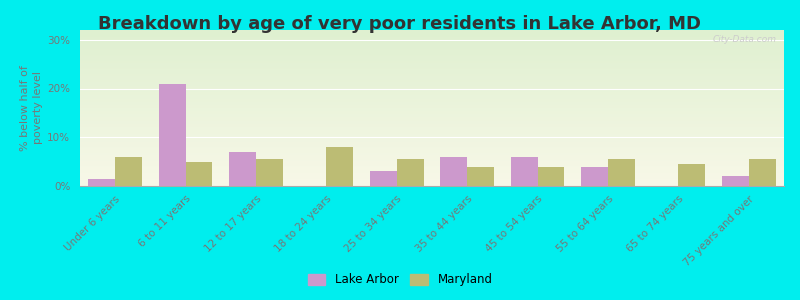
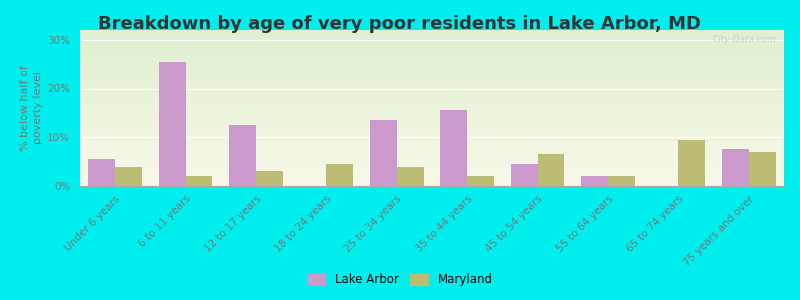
Lake Arbor/Under 6 years: 1.5% -> 5.5%
Maryland/Under 6 years: 6.0% -> 4.0%
Lake Arbor/6 to 11 years: 21.0% -> 25.5%
Maryland/6 to 11 years: 5.0% -> 2.0%
Lake Arbor/12 to 17 years: 7.0% -> 12.5%
Maryland/12 to 17 years: 5.5% -> 3.0%
Maryland/18 to 24 years: 8.0% -> 4.5%
Lake Arbor/25 to 34 years: 3.0% -> 13.5%
Maryland/25 to 34 years: 5.5% -> 4.0%
Lake Arbor/35 to 44 years: 6.0% -> 15.5%
Maryland/35 to 44 years: 4.0% -> 2.0%
Lake Arbor/45 to 54 years: 6.0% -> 4.5%
Maryland/45 to 54 years: 4.0% -> 6.5%
Lake Arbor/55 to 64 years: 4.0% -> 2.0%
Maryland/55 to 64 years: 5.5% -> 2.0%
Maryland/65 to 74 years: 4.5% -> 9.5%
Lake Arbor/75 years and over: 2.0% -> 7.5%
Maryland/75 years and over: 5.5% -> 7.0%
